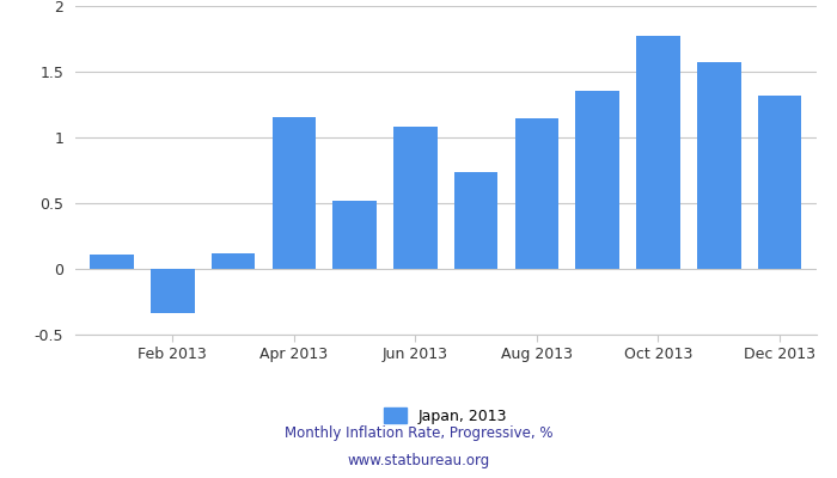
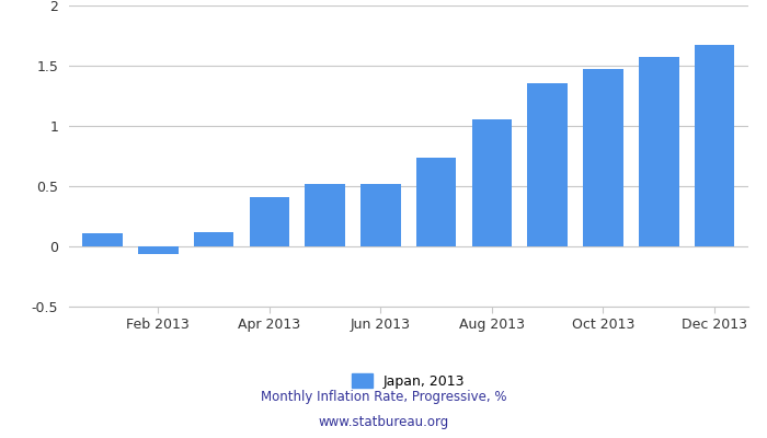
Feb 2013: -0.34 -> -0.06
Apr 2013: 1.15 -> 0.41
Jun 2013: 1.08 -> 0.52
Aug 2013: 1.14 -> 1.05
Oct 2013: 1.77 -> 1.47
Dec 2013: 1.32 -> 1.67
